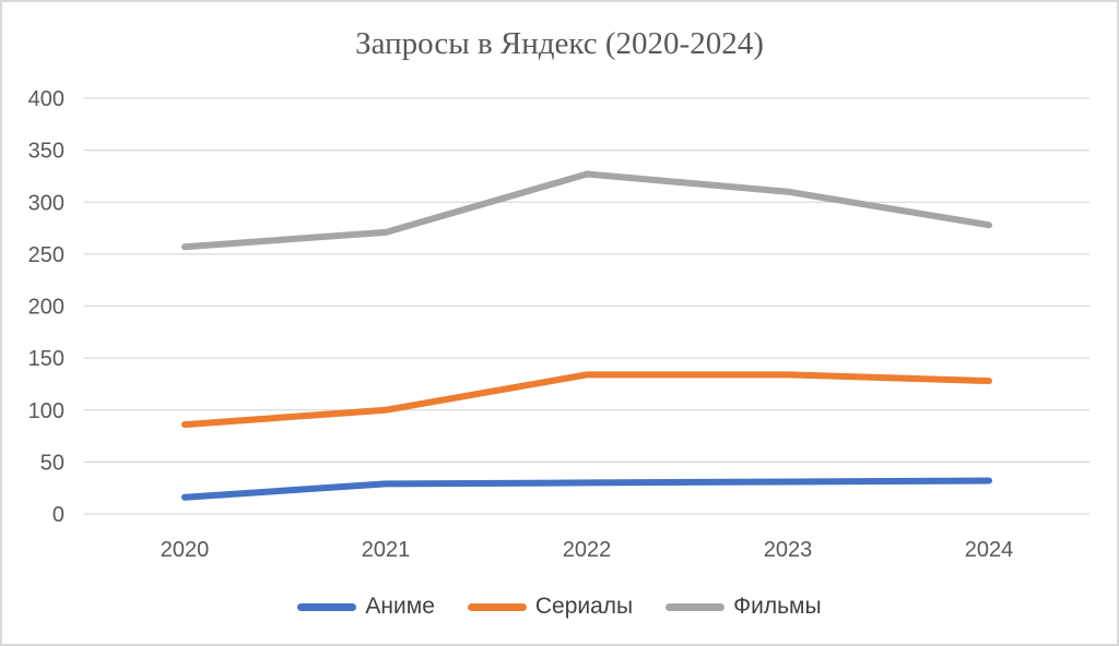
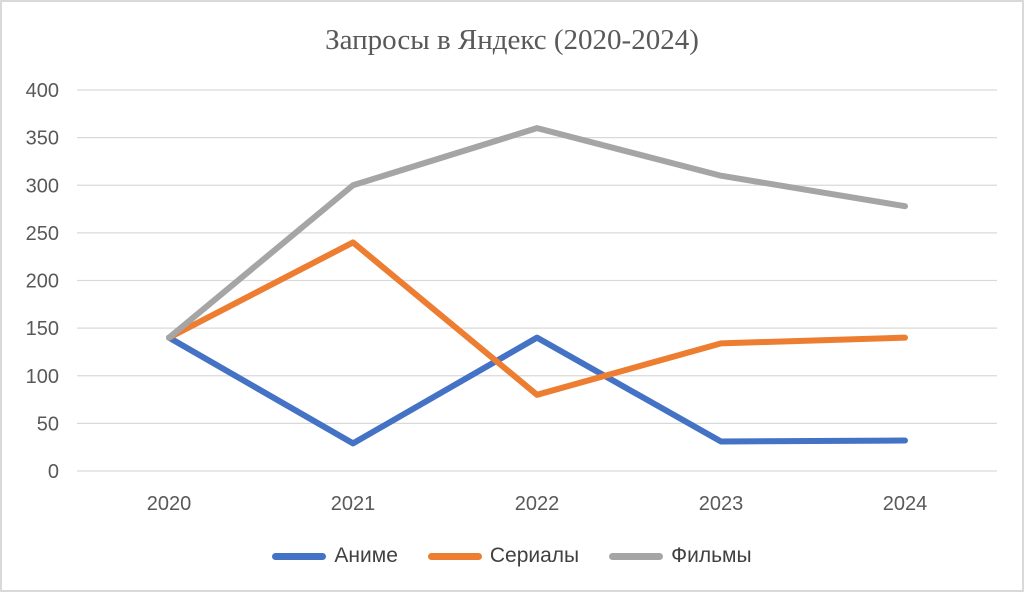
Аниме/2020: 20 -> 140
Сериалы/2020: 90 -> 140
Фильмы/2020: 260 -> 140
Сериалы/2021: 100 -> 240
Фильмы/2021: 270 -> 300
Аниме/2022: 30 -> 140
Сериалы/2022: 130 -> 80
Фильмы/2022: 330 -> 360
Сериалы/2024: 130 -> 140
